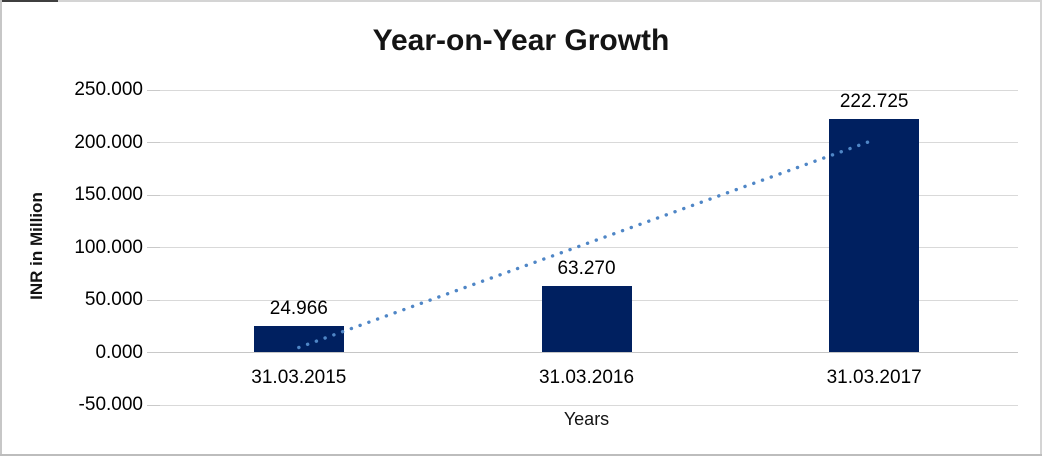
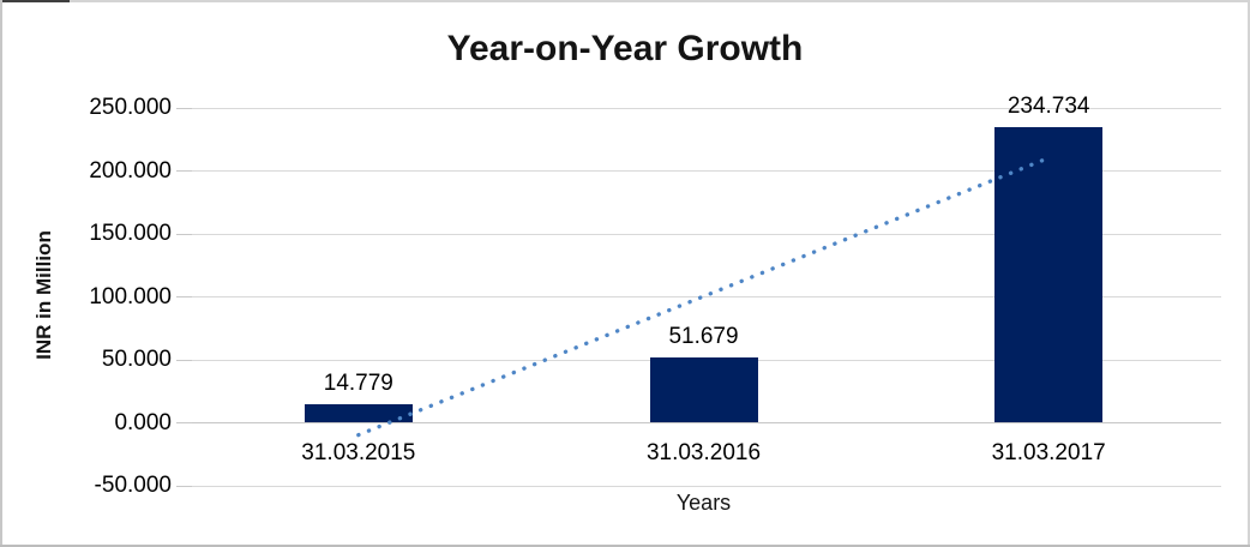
31.03.2015: 24.966 -> 14.779
31.03.2016: 63.270 -> 51.679
31.03.2017: 222.725 -> 234.734
